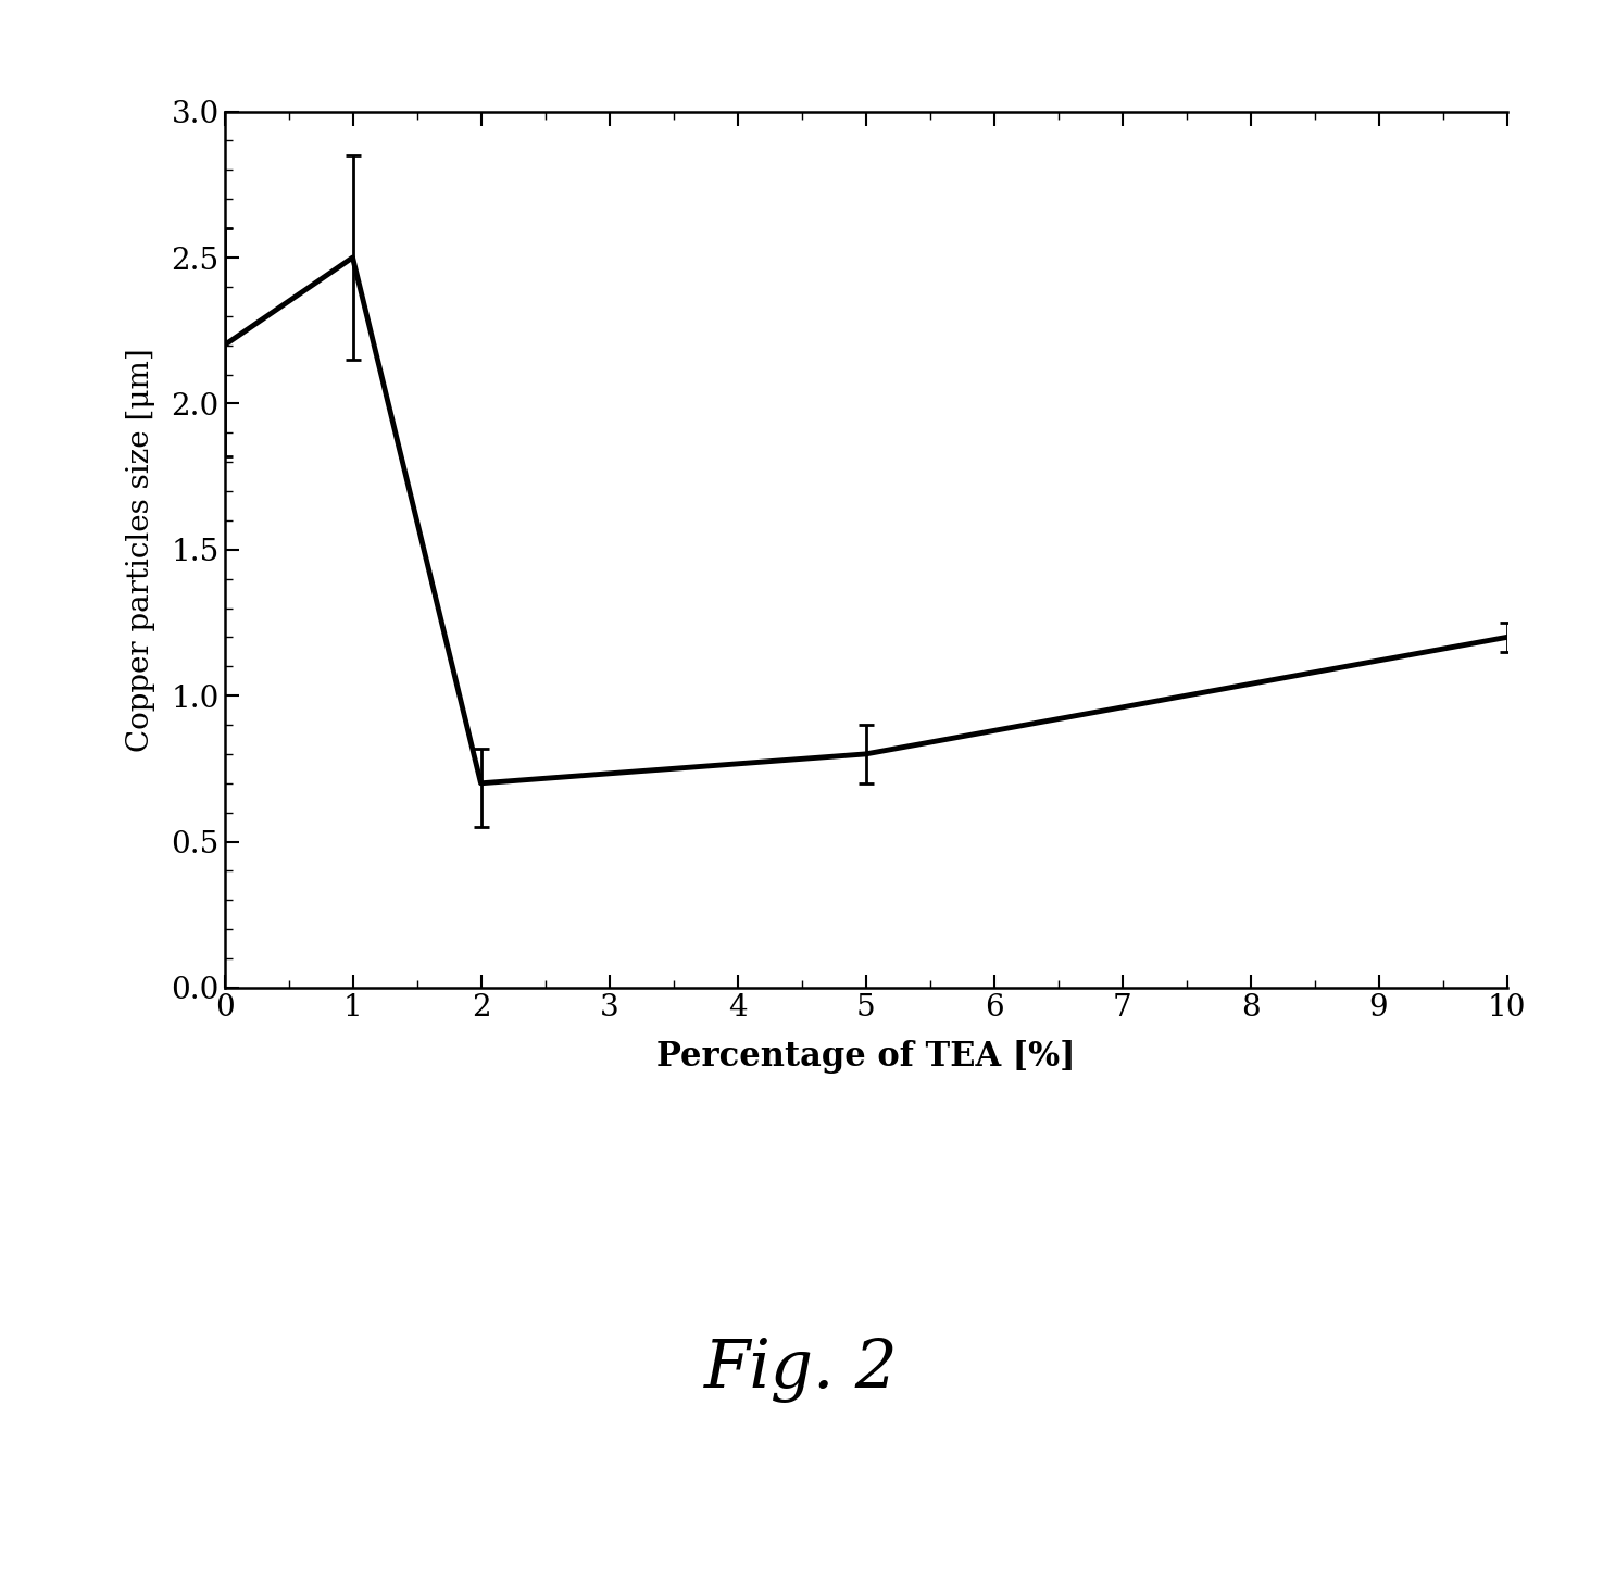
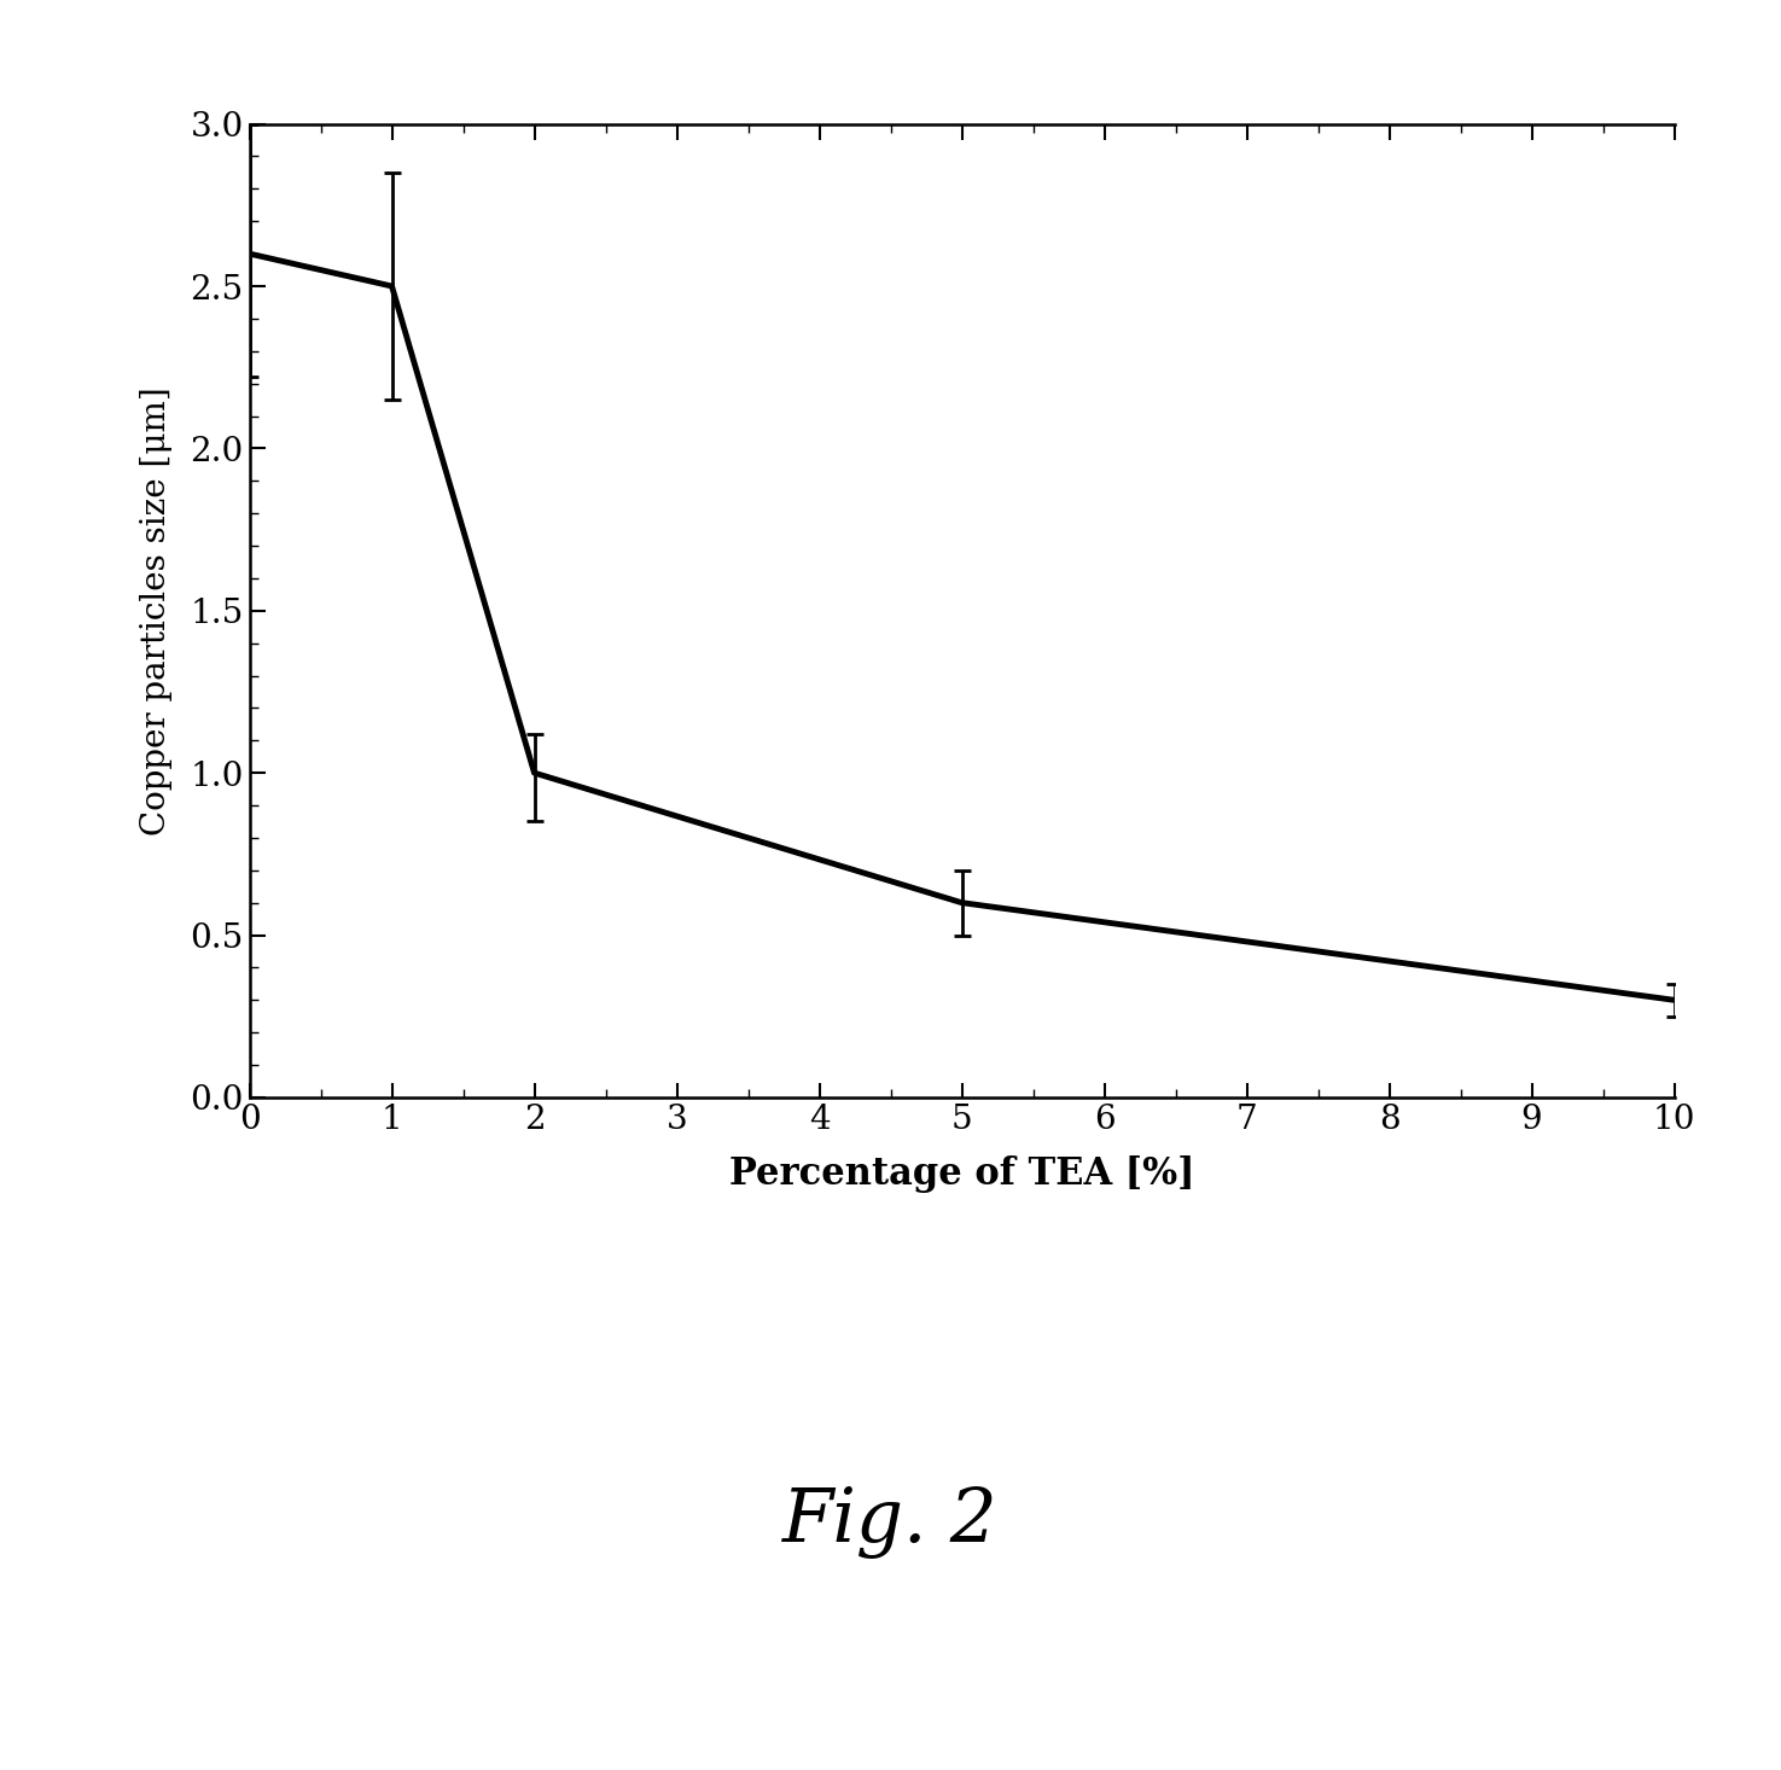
0: 2.2 -> 2.6
2: 0.7 -> 1.0
5: 0.8 -> 0.6
10: 1.2 -> 0.3
